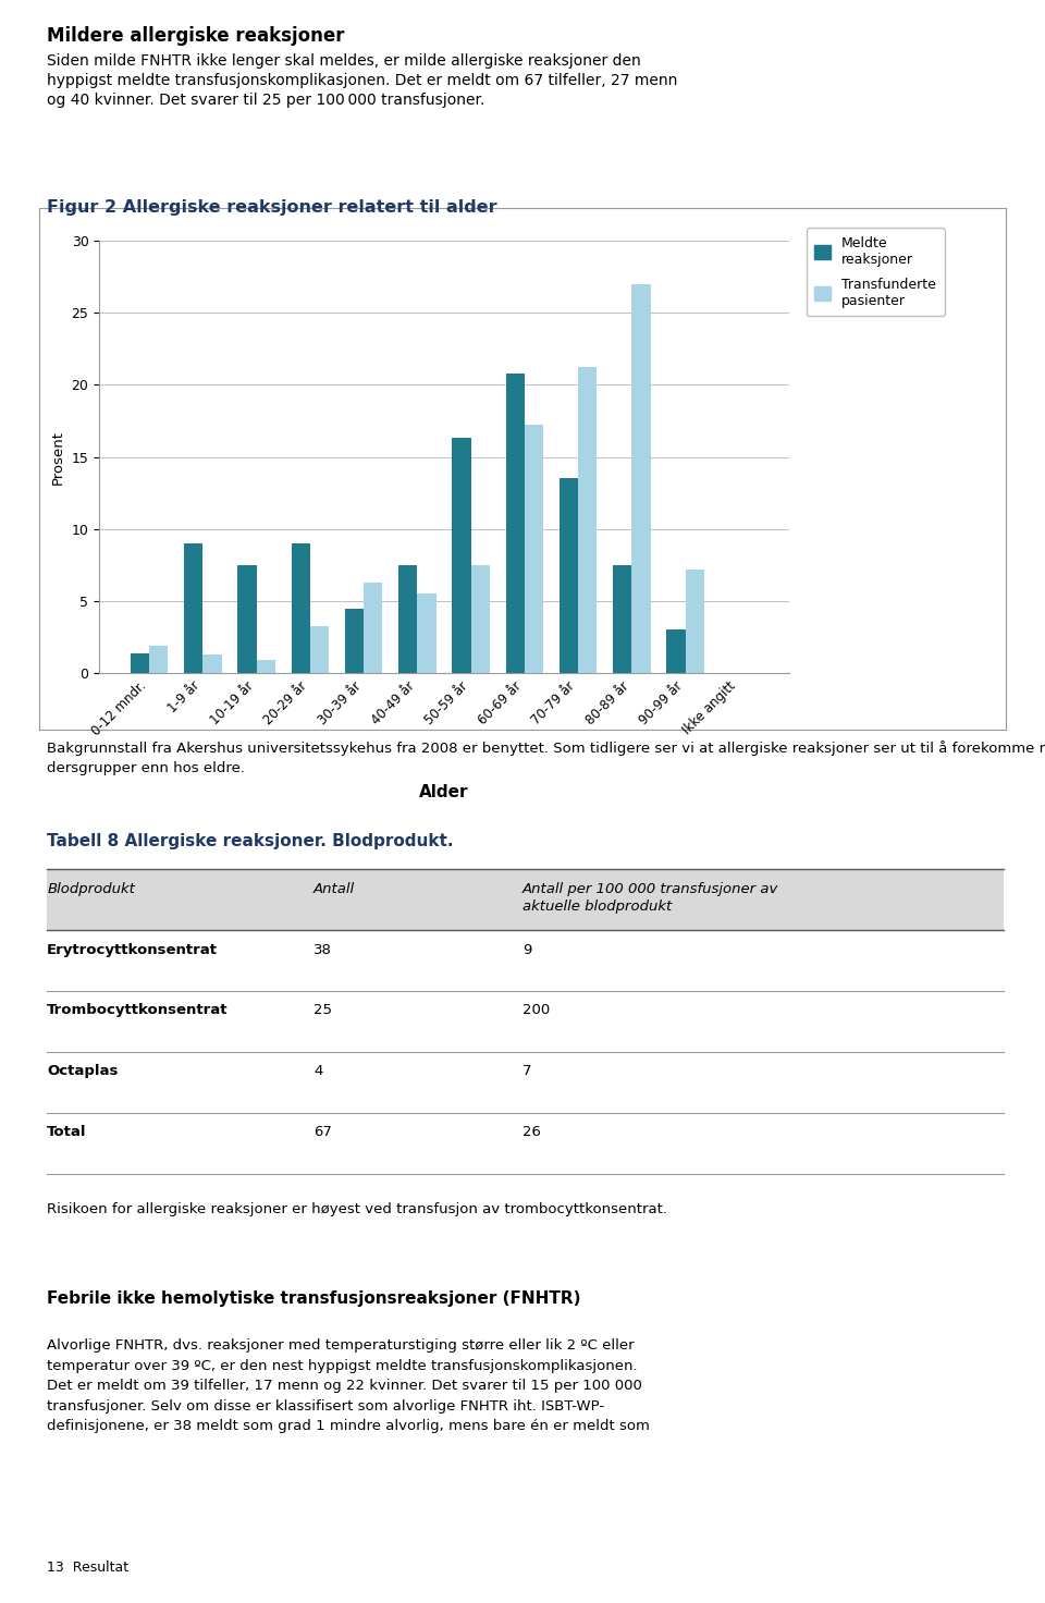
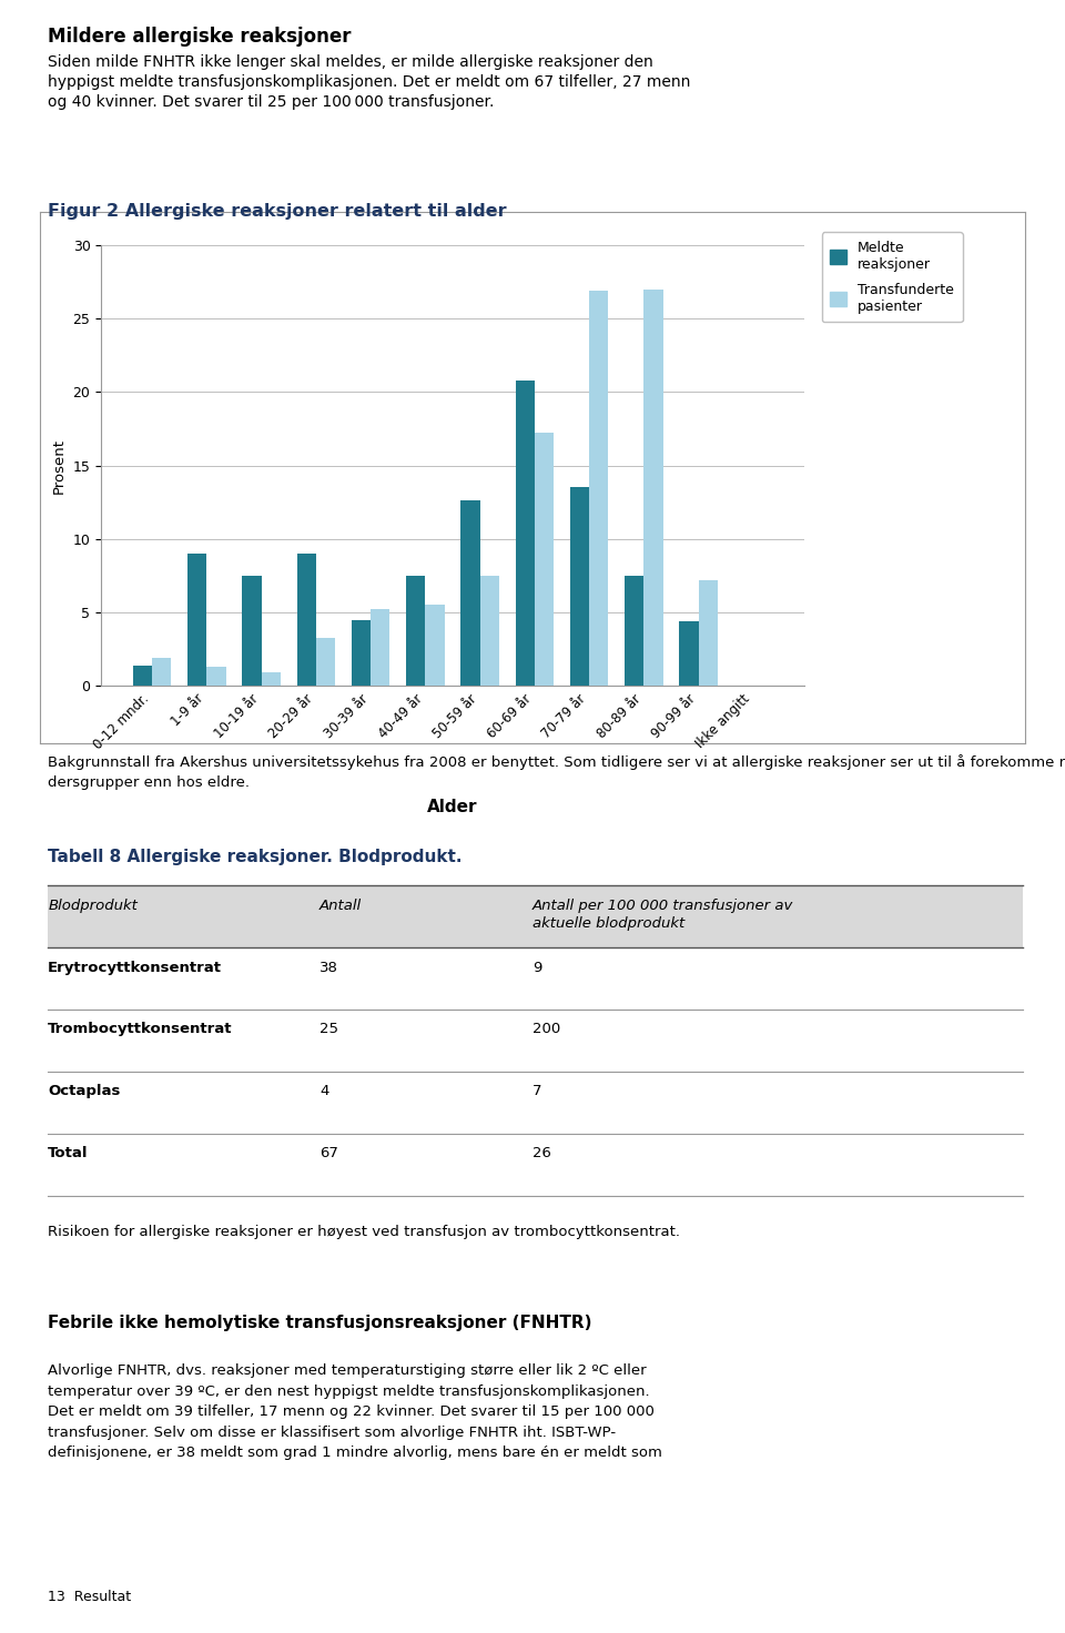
Transfunderte pasienter/30-39 år: 6.3 -> 5.2
Meldte reaksjoner/50-59 år: 16.3 -> 12.6
Transfunderte pasienter/70-79 år: 21.2 -> 26.9
Meldte reaksjoner/90-99 år: 3.0 -> 4.4
